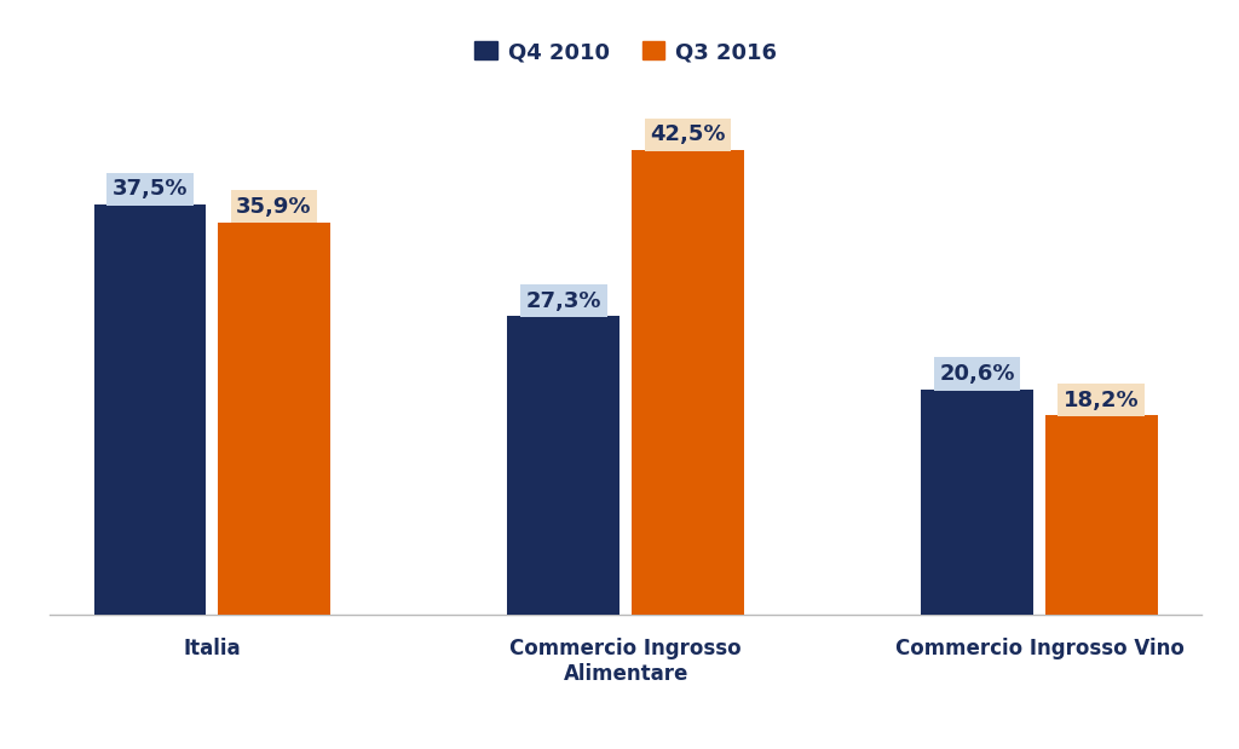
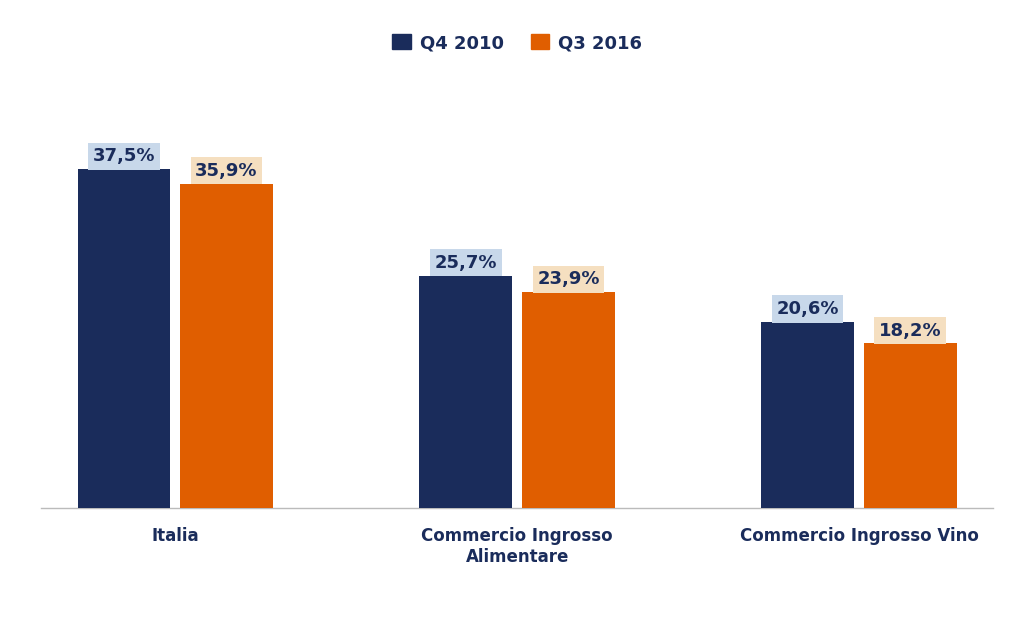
Q4 2010/Commercio Ingrosso Alimentare: 27,3% -> 25,7%
Q3 2016/Commercio Ingrosso Alimentare: 42,5% -> 23,9%
